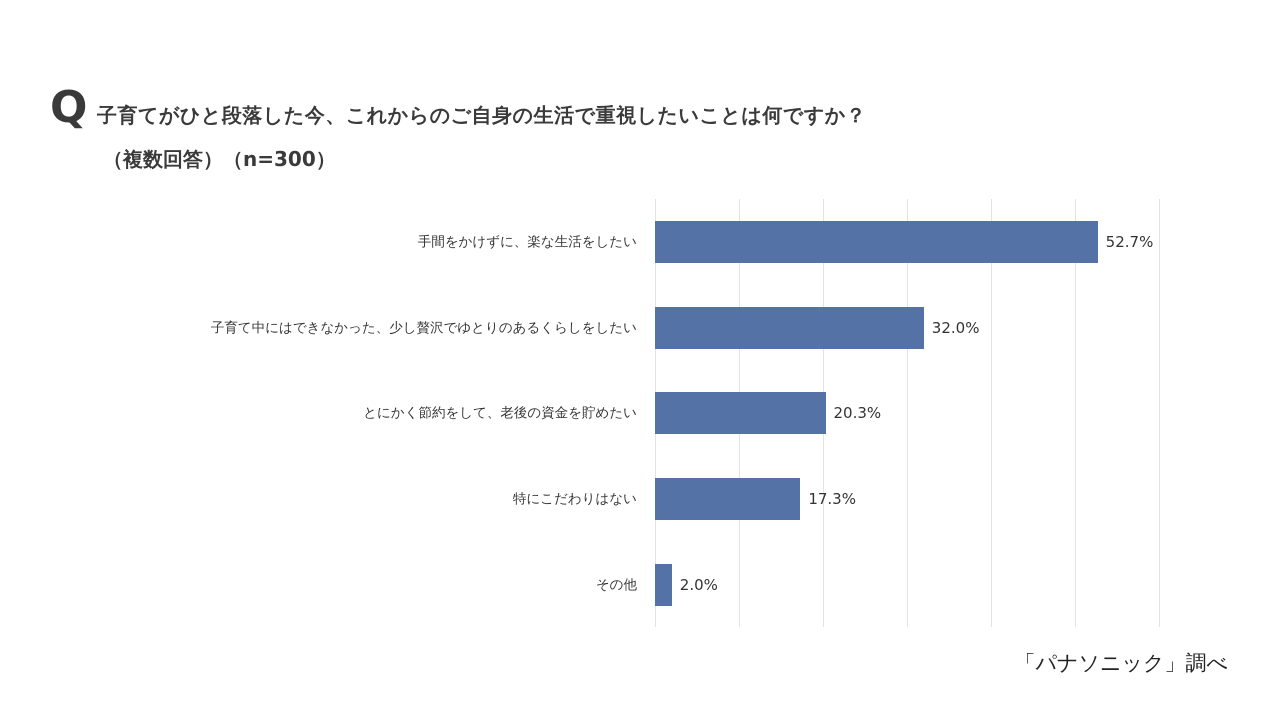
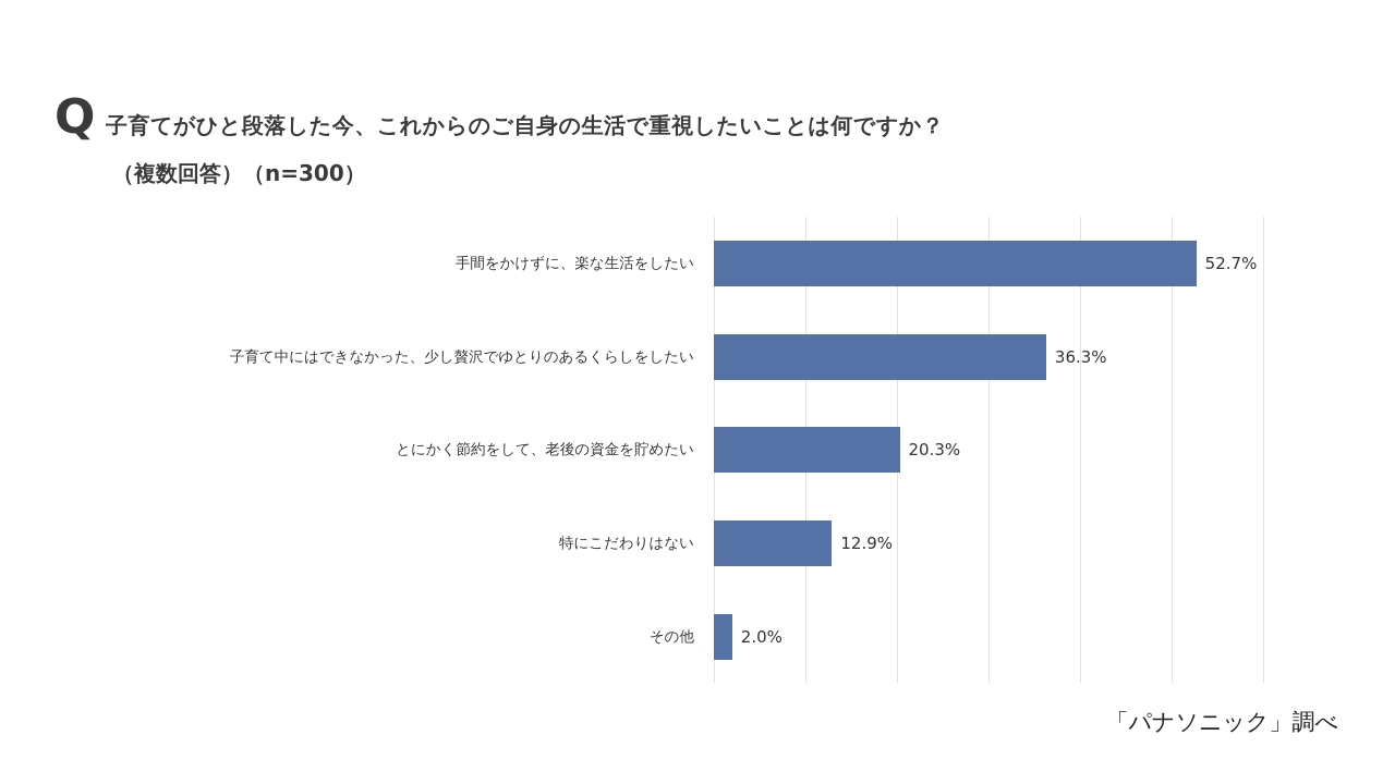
子育て中にはできなかった、少し贅沢でゆとりのあるくらしをしたい: 32.0% -> 36.3%
特にこだわりはない: 17.3% -> 12.9%
